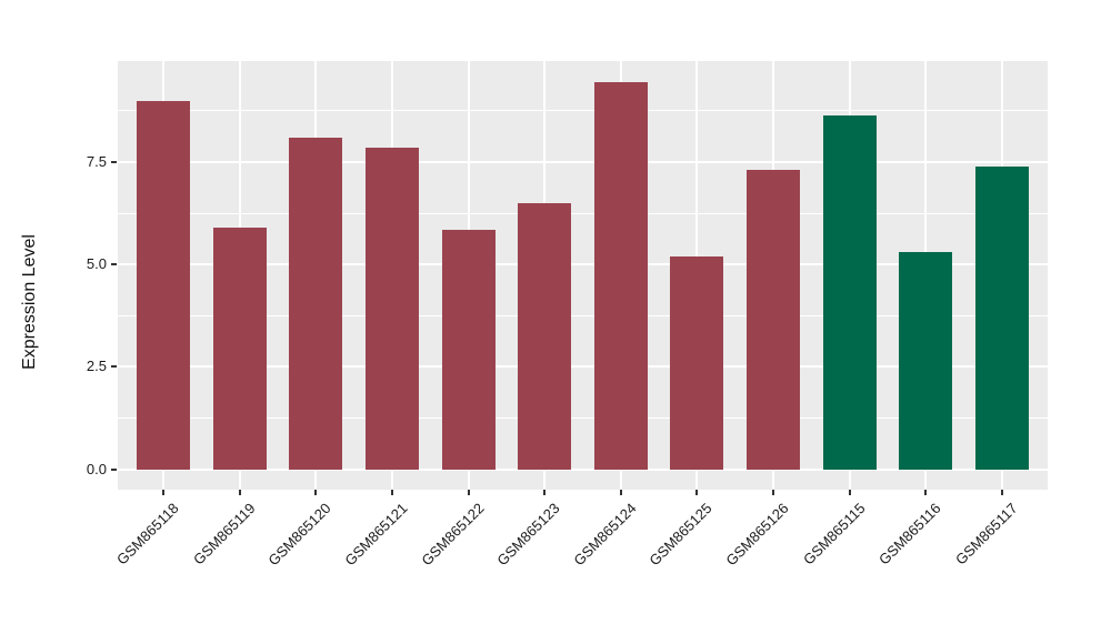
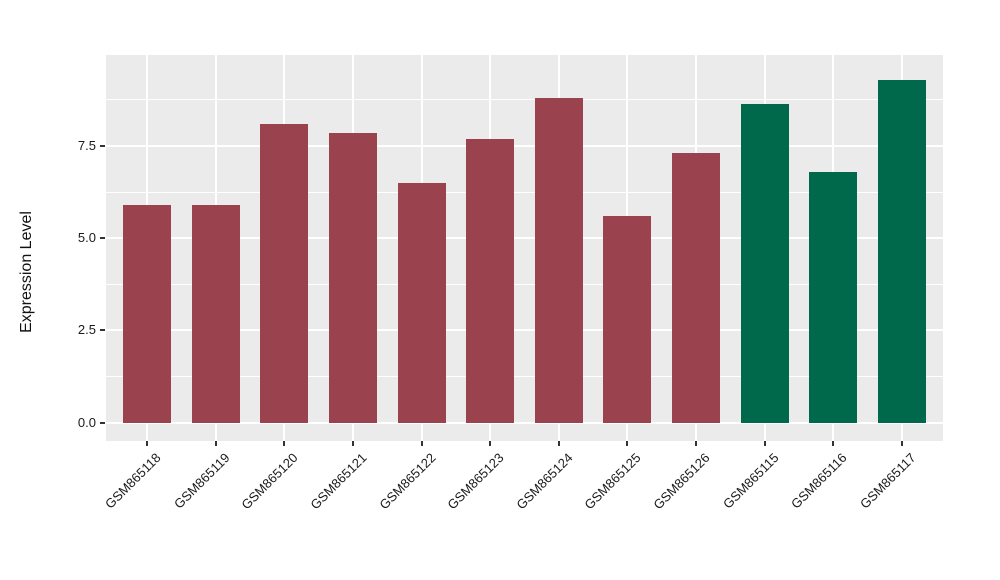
GSM865118: 9.0 -> 5.9
GSM865122: 5.8 -> 6.5
GSM865123: 6.5 -> 7.7
GSM865124: 9.4 -> 8.8
GSM865125: 5.2 -> 5.6
GSM865116: 5.3 -> 6.8
GSM865117: 7.4 -> 9.3
